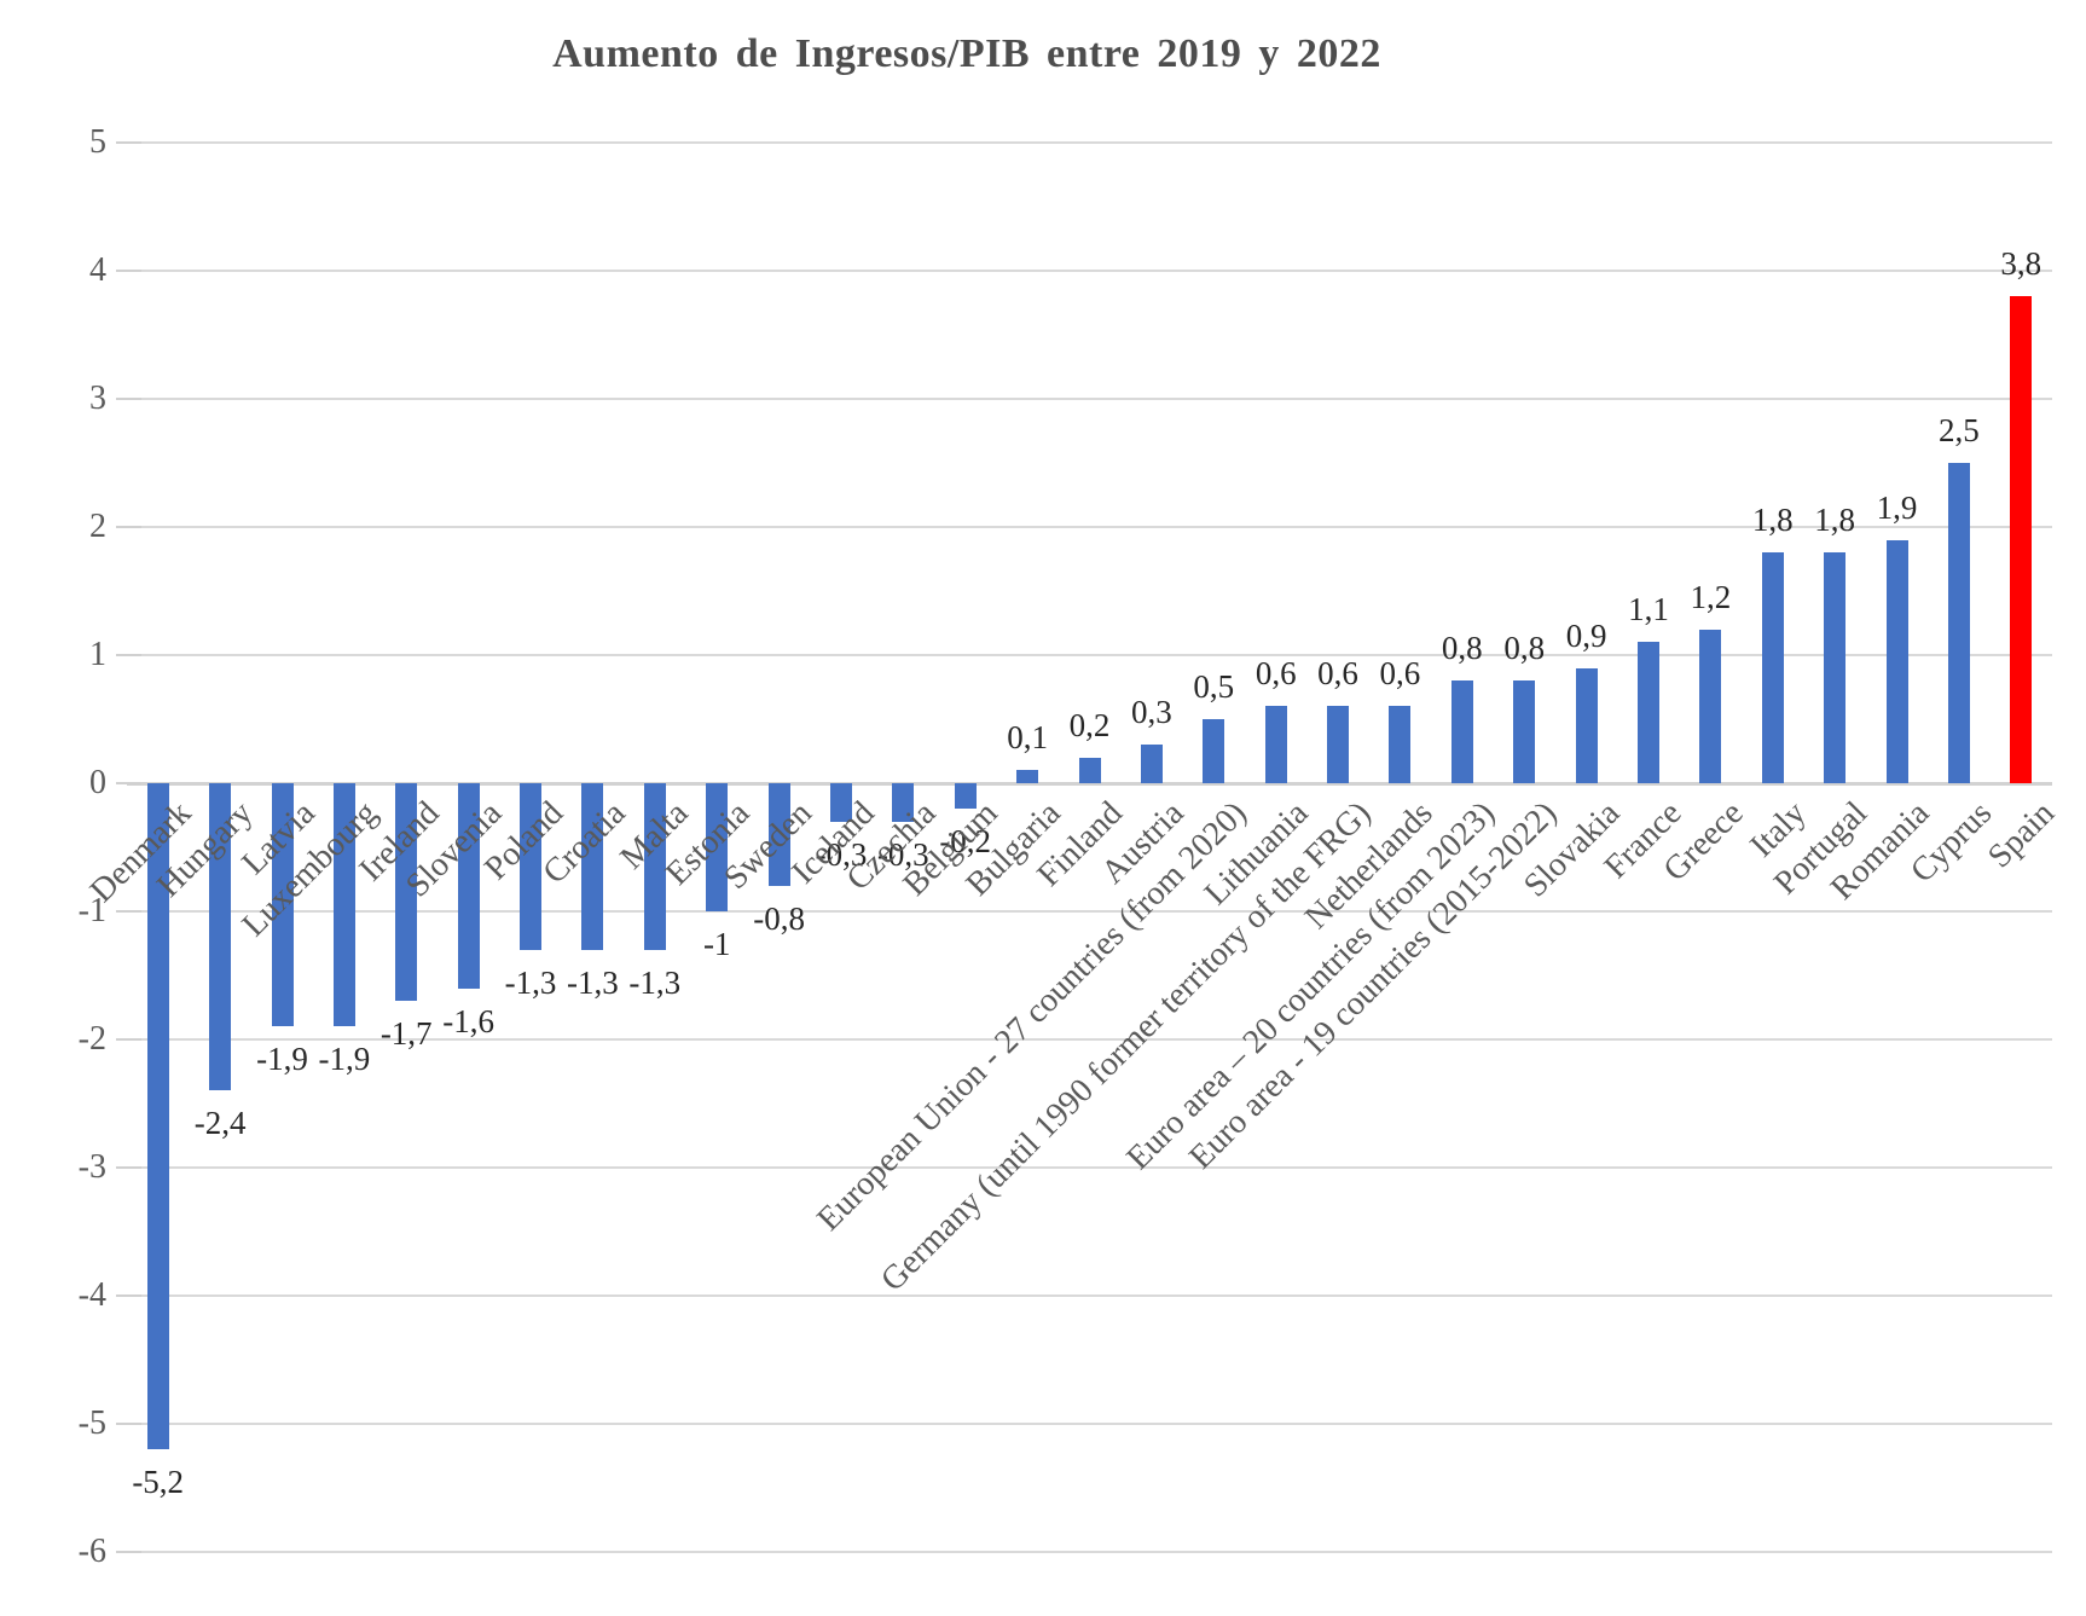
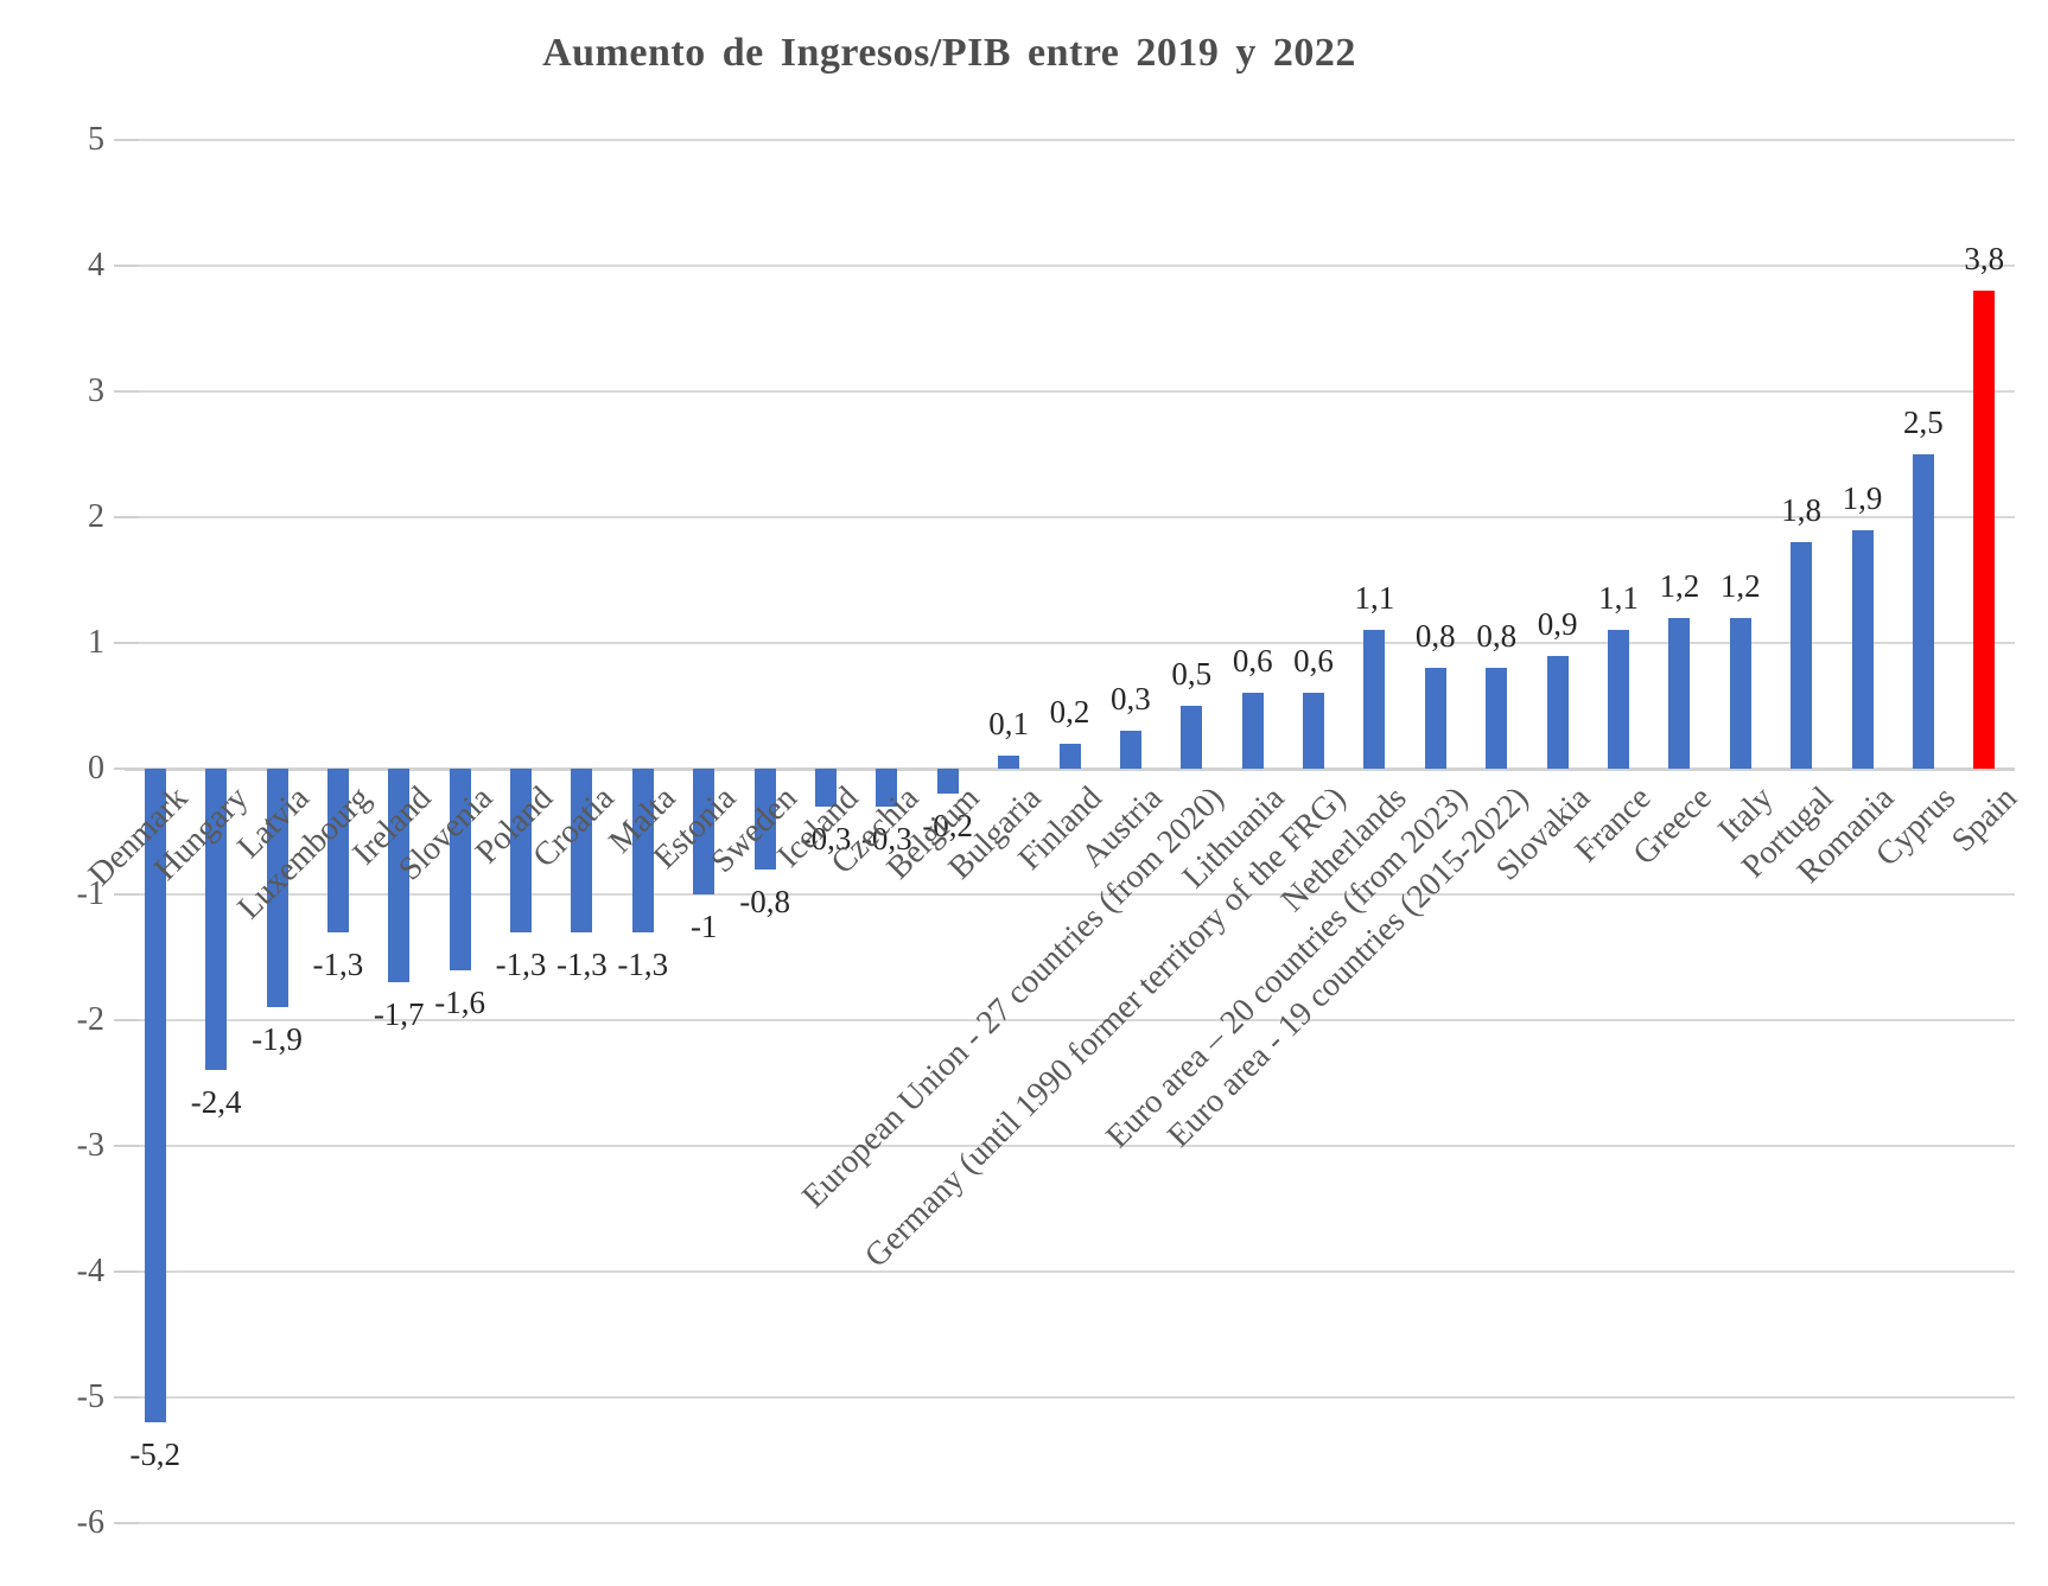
Luxembourg: -1,9 -> -1,3
Netherlands: 0,6 -> 1,1
Italy: 1,8 -> 1,2
